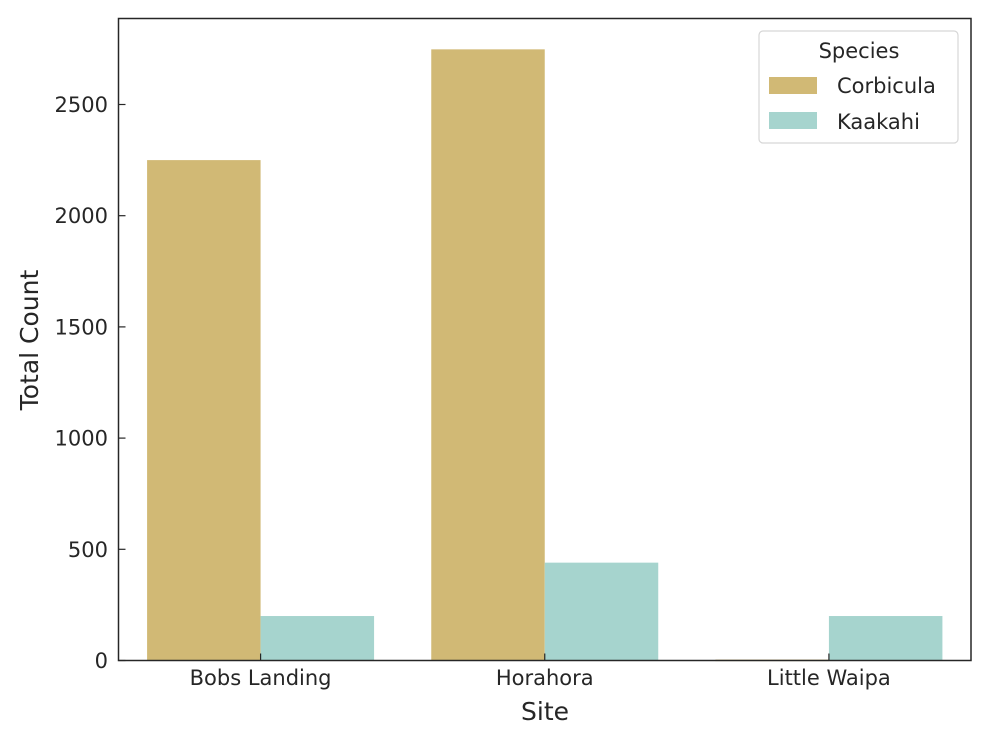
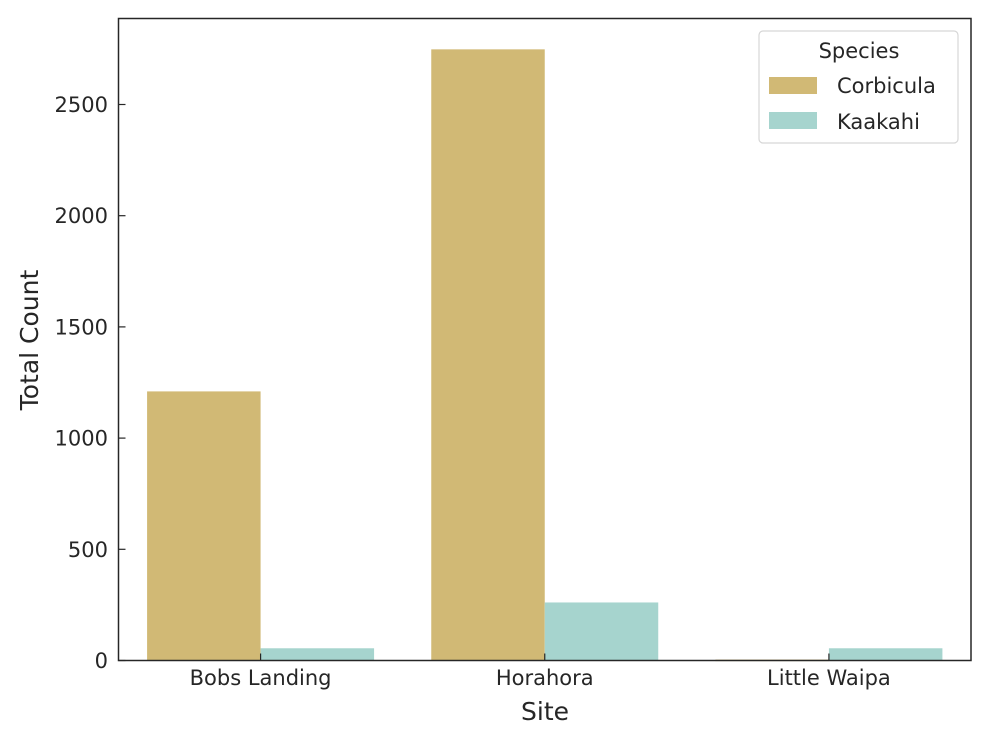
Corbicula/Bobs Landing: 2250 -> 1210
Kaakahi/Bobs Landing: 200 -> 60
Kaakahi/Horahora: 440 -> 260
Kaakahi/Little Waipa: 200 -> 60
